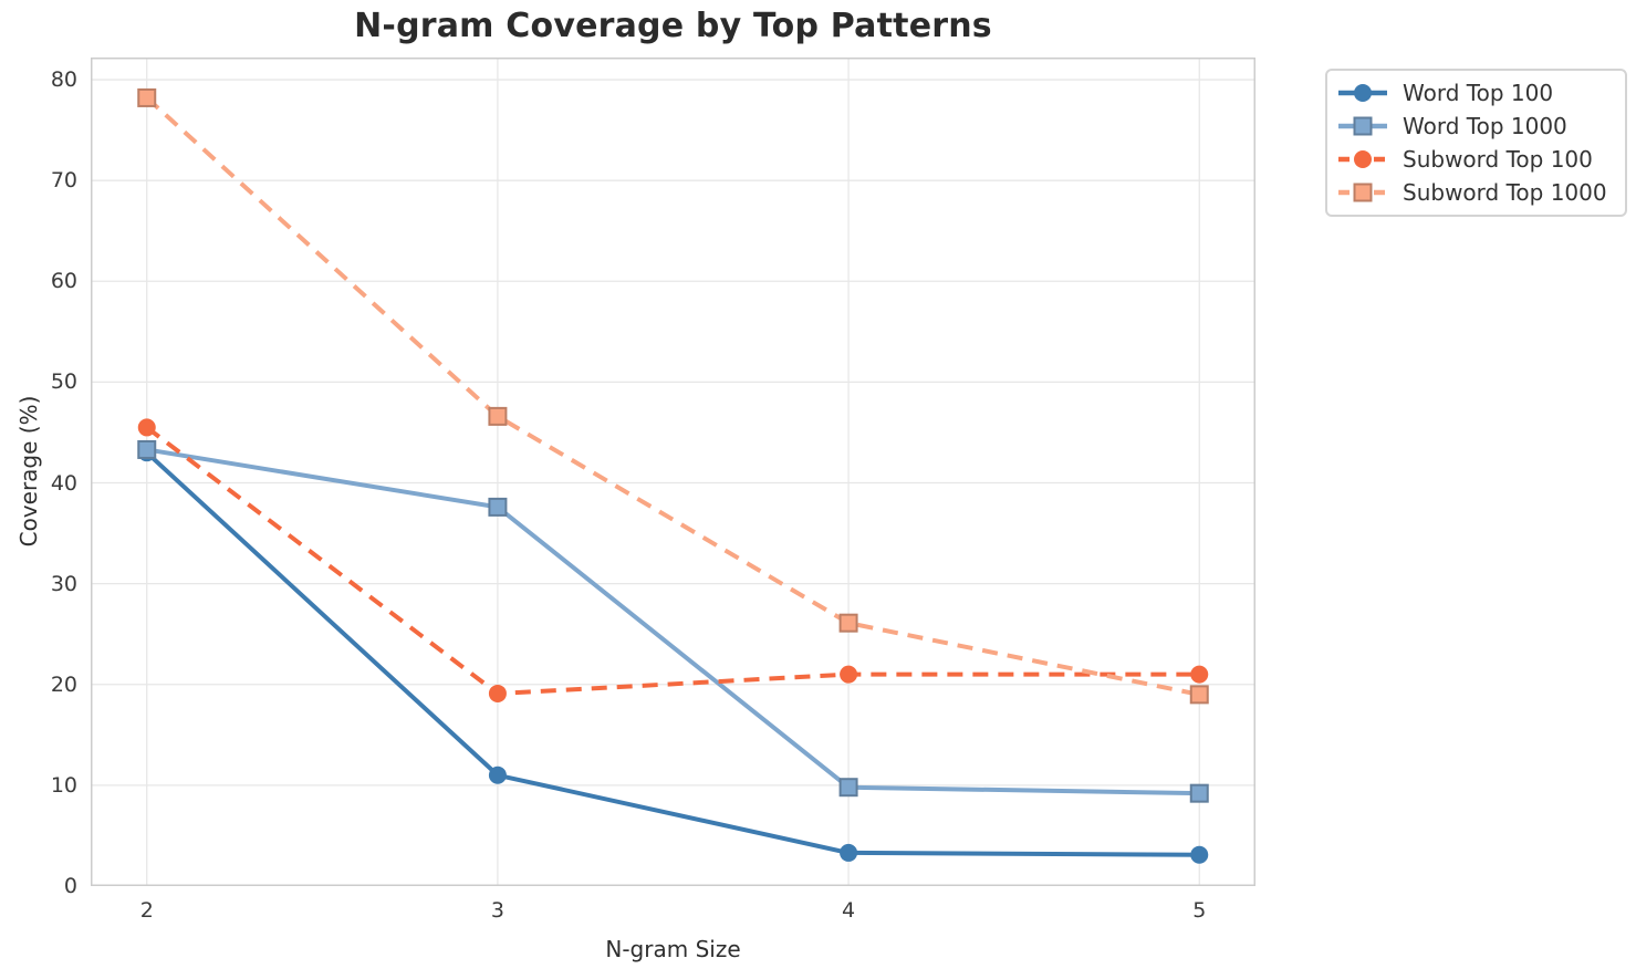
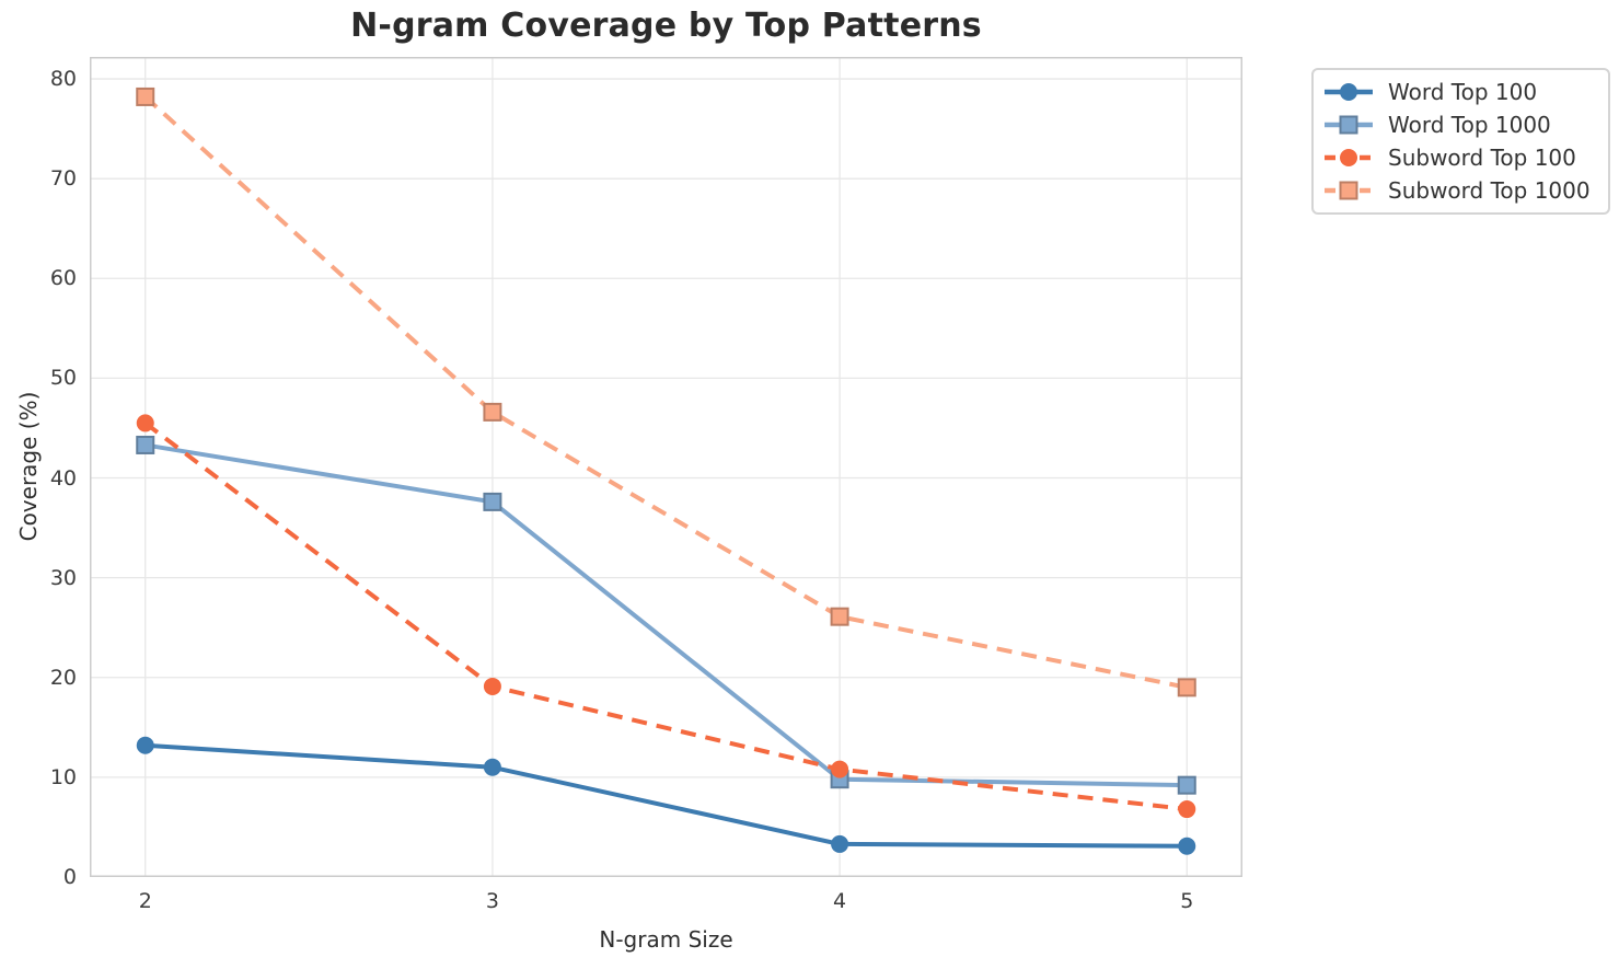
Word Top 100/2: 43 -> 13
Subword Top 100/4: 21 -> 11
Subword Top 100/5: 21 -> 7
